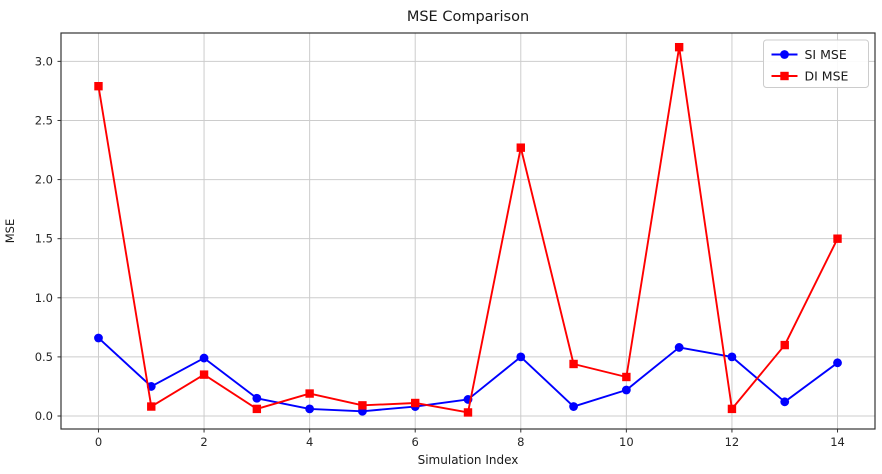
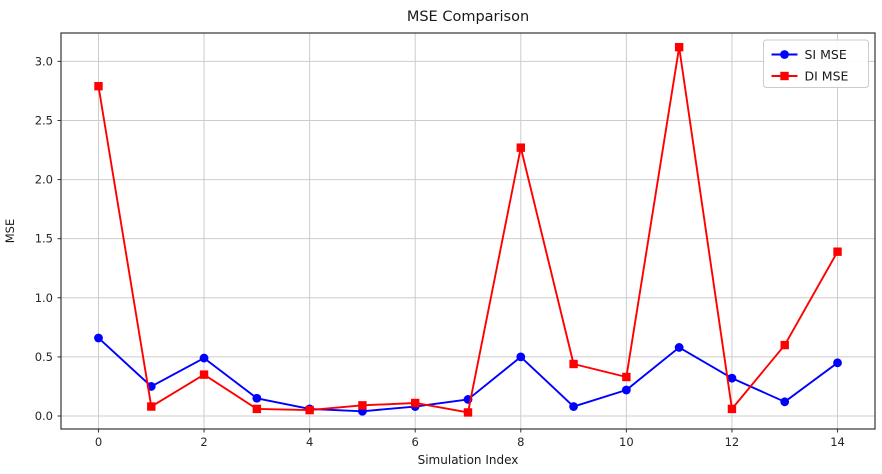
DI MSE/4: 0.19 -> 0.05
SI MSE/12: 0.50 -> 0.32
DI MSE/14: 1.50 -> 1.39
